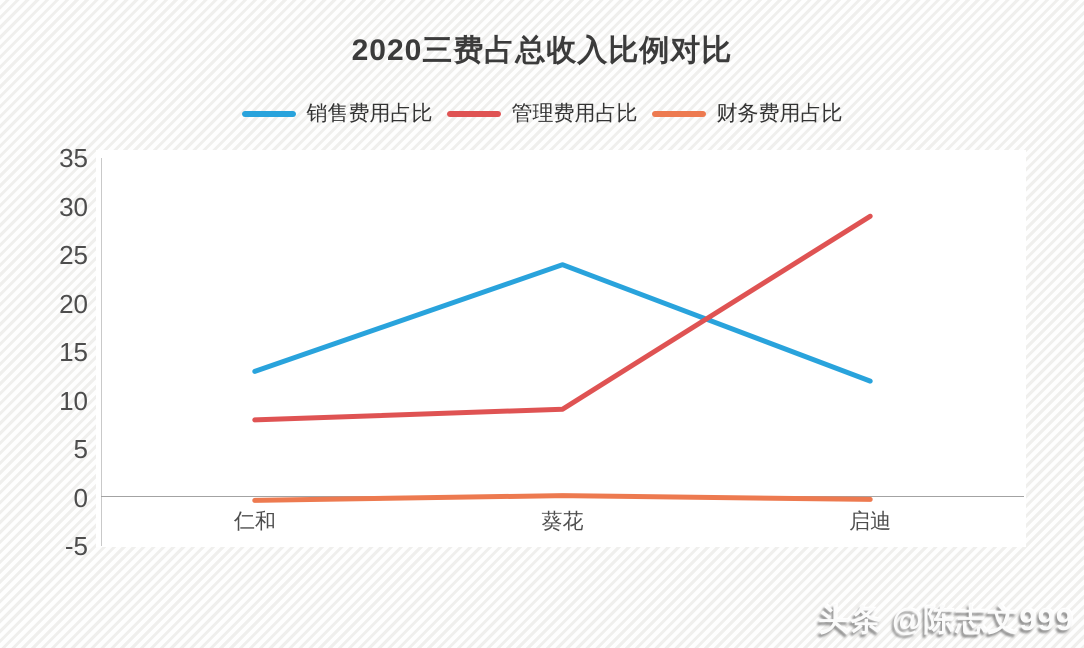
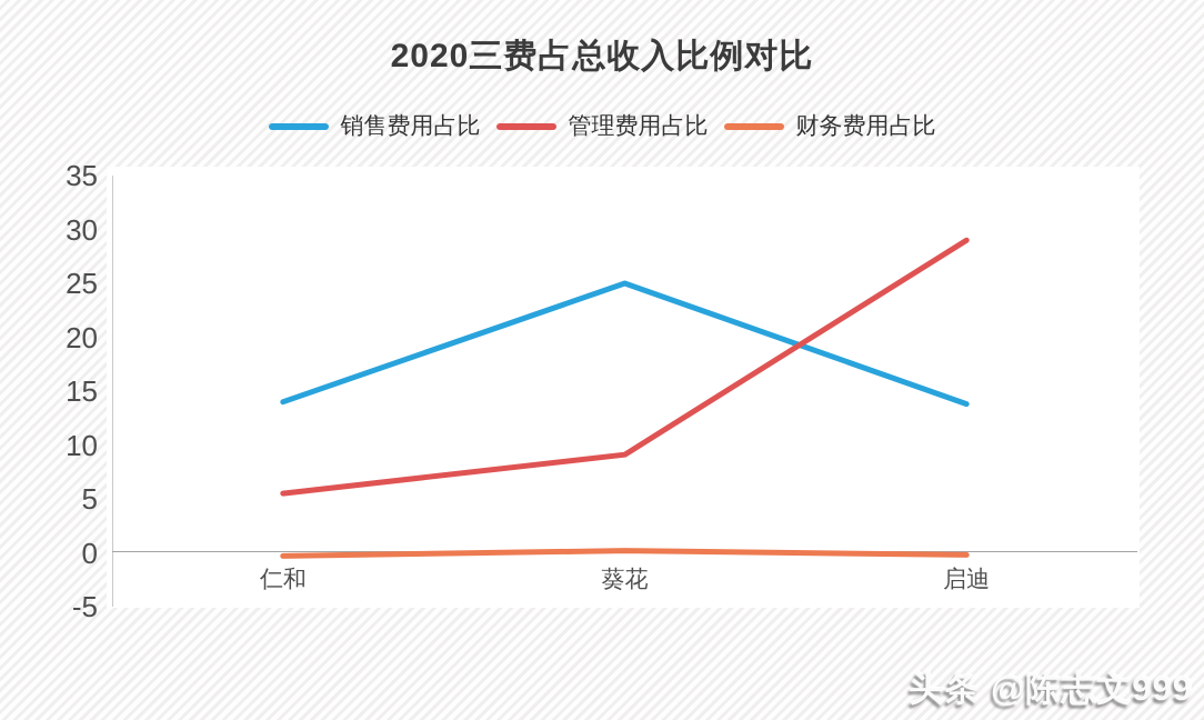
销售费用占比/仁和: 13 -> 14
管理费用占比/仁和: 8 -> 6
销售费用占比/葵花: 24 -> 25
销售费用占比/启迪: 12 -> 14
